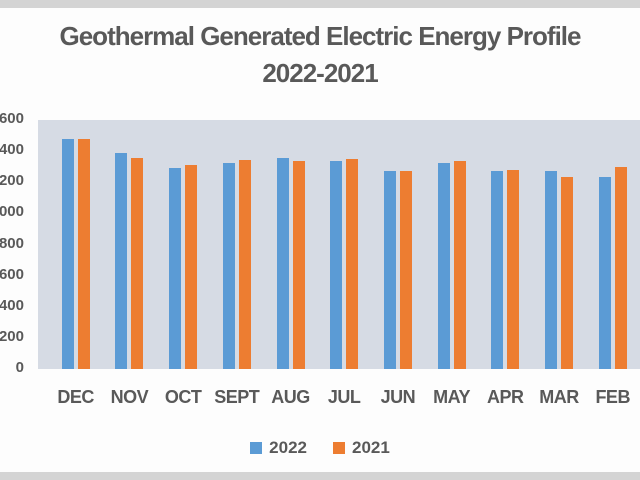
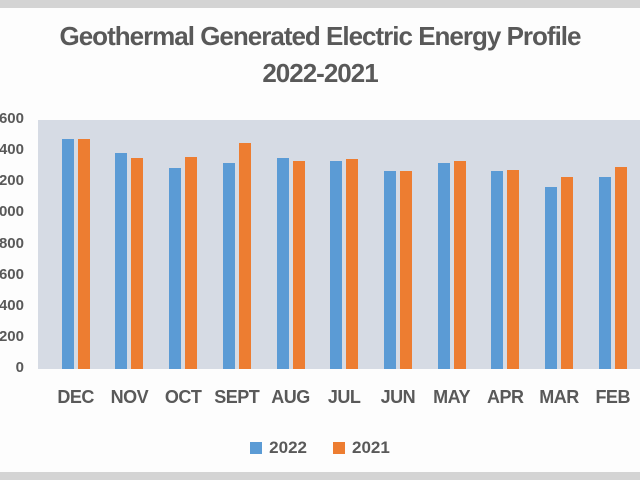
2021/OCT: 1310 -> 1360
2021/SEPT: 1340 -> 1450
2022/MAR: 1280 -> 1170
